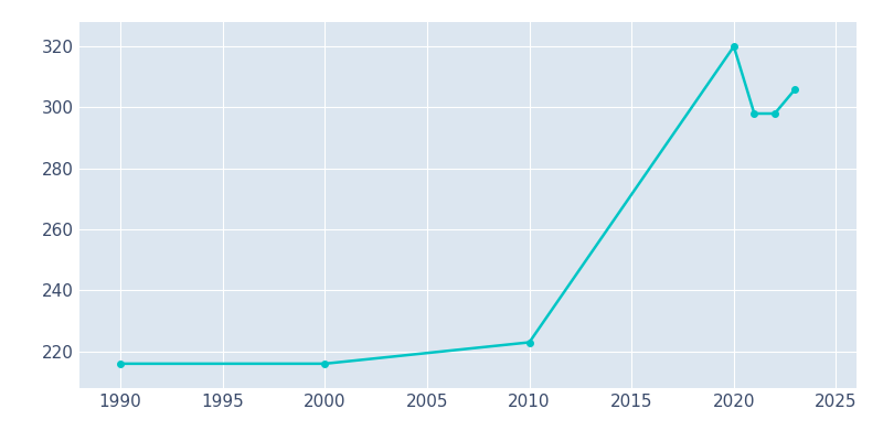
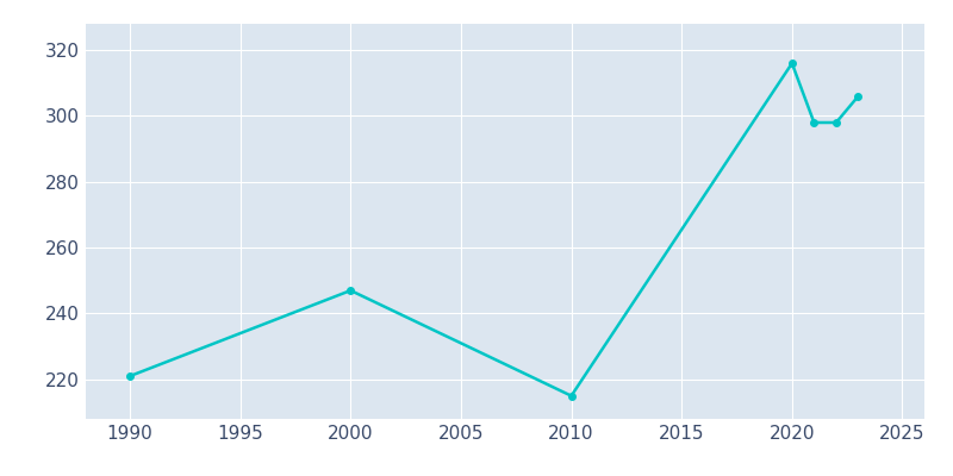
1990: 216 -> 221
2000: 216 -> 247
2010: 223 -> 215
2020: 320 -> 316
